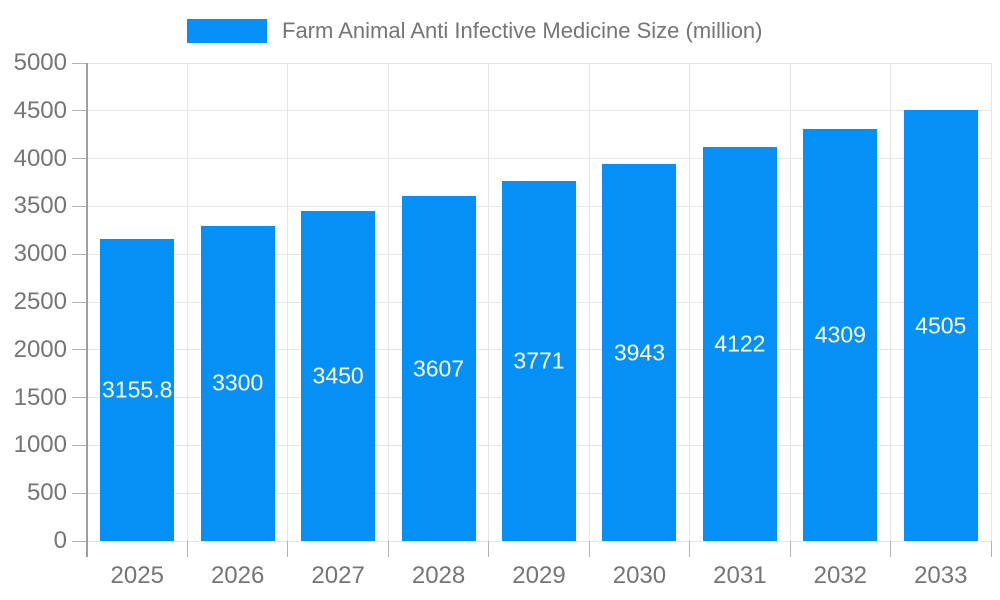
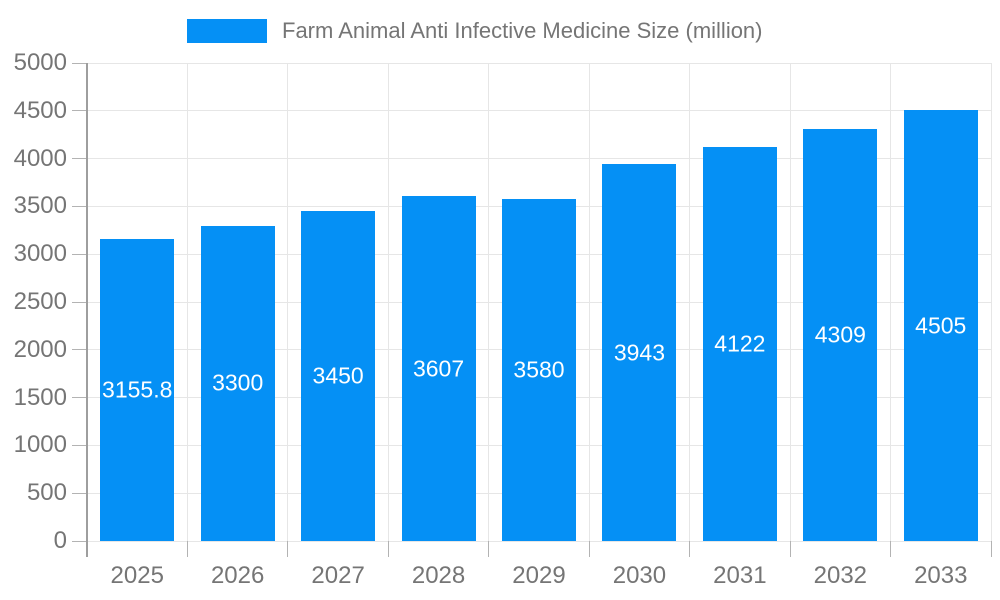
2029: 3771 -> 3580
